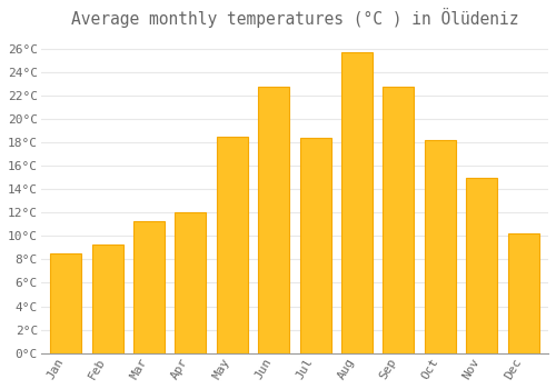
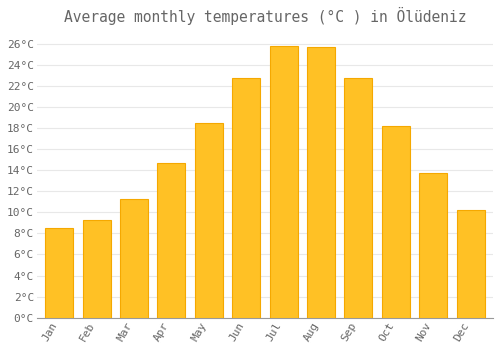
Apr: 12.0°C -> 14.7°C
Jul: 18.4°C -> 25.8°C
Nov: 15.0°C -> 13.7°C
